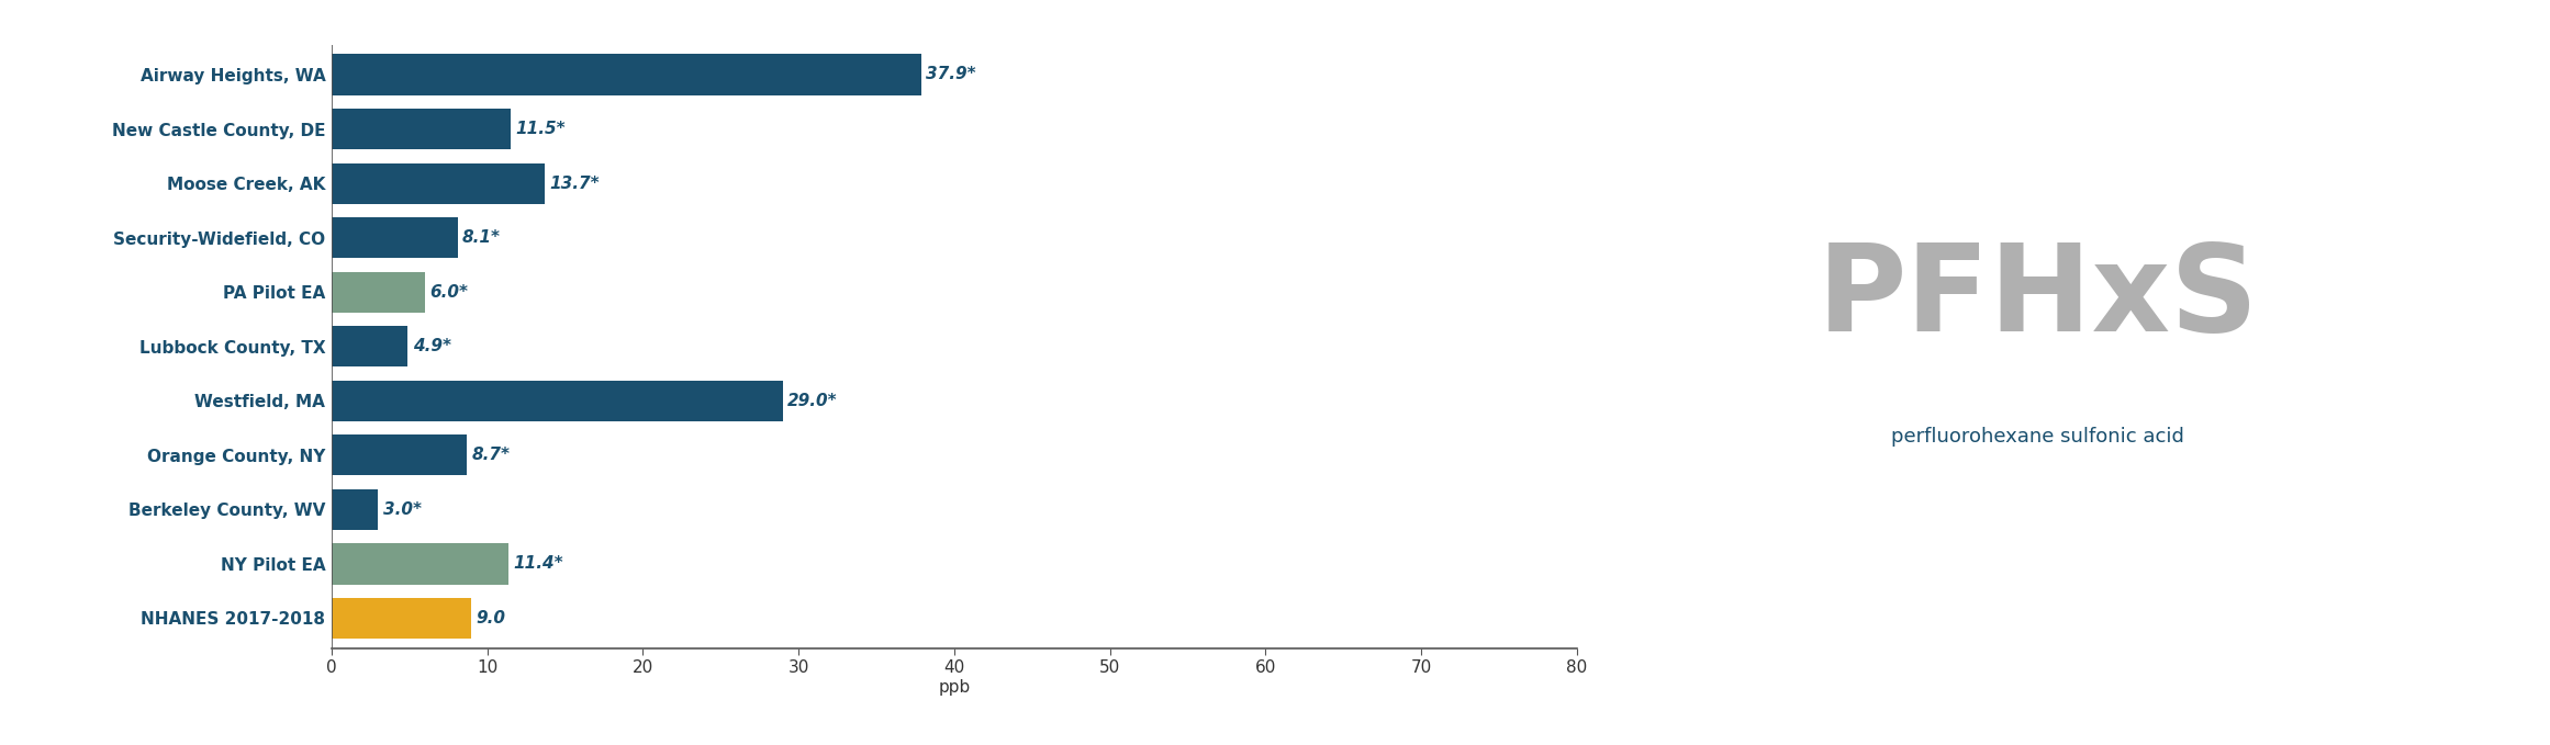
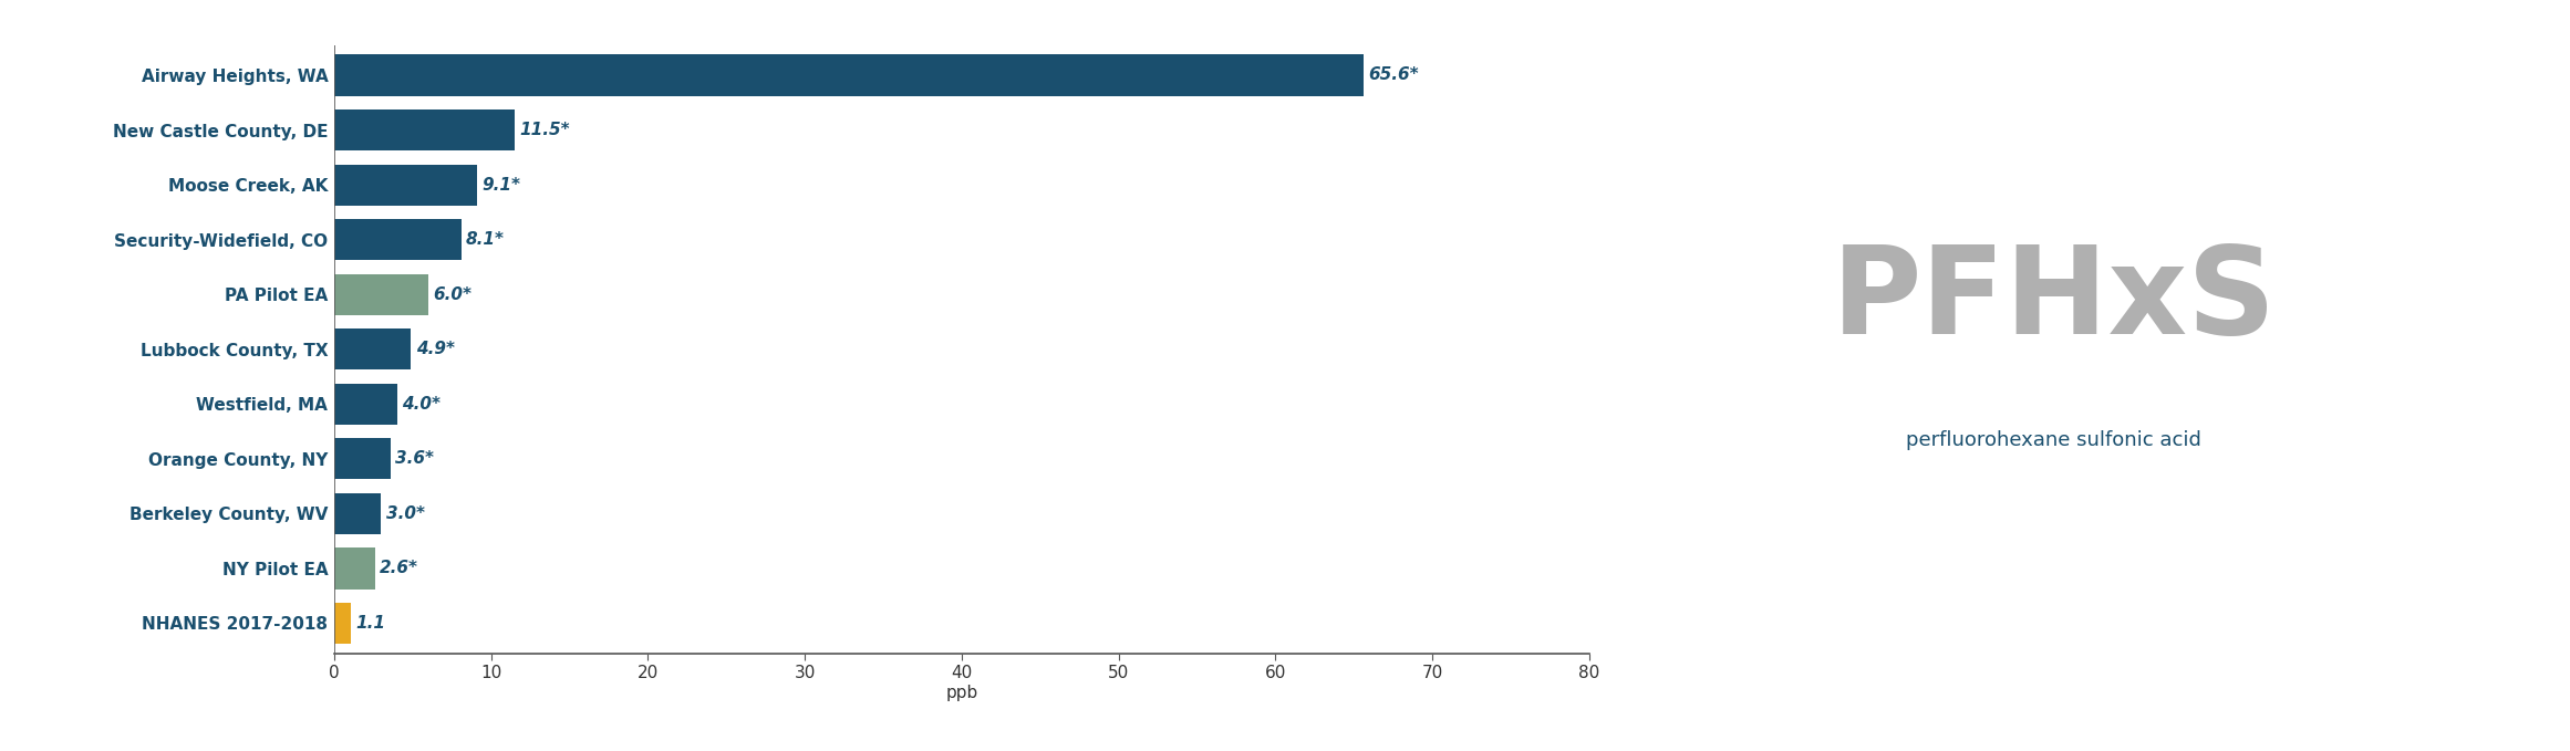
Airway Heights, WA: 37.9* -> 65.6*
Moose Creek, AK: 13.7* -> 9.1*
Westfield, MA: 29.0* -> 4.0*
Orange County, NY: 8.7* -> 3.6*
NY Pilot EA: 11.4* -> 2.6*
NHANES 2017-2018: 9.0 -> 1.1
